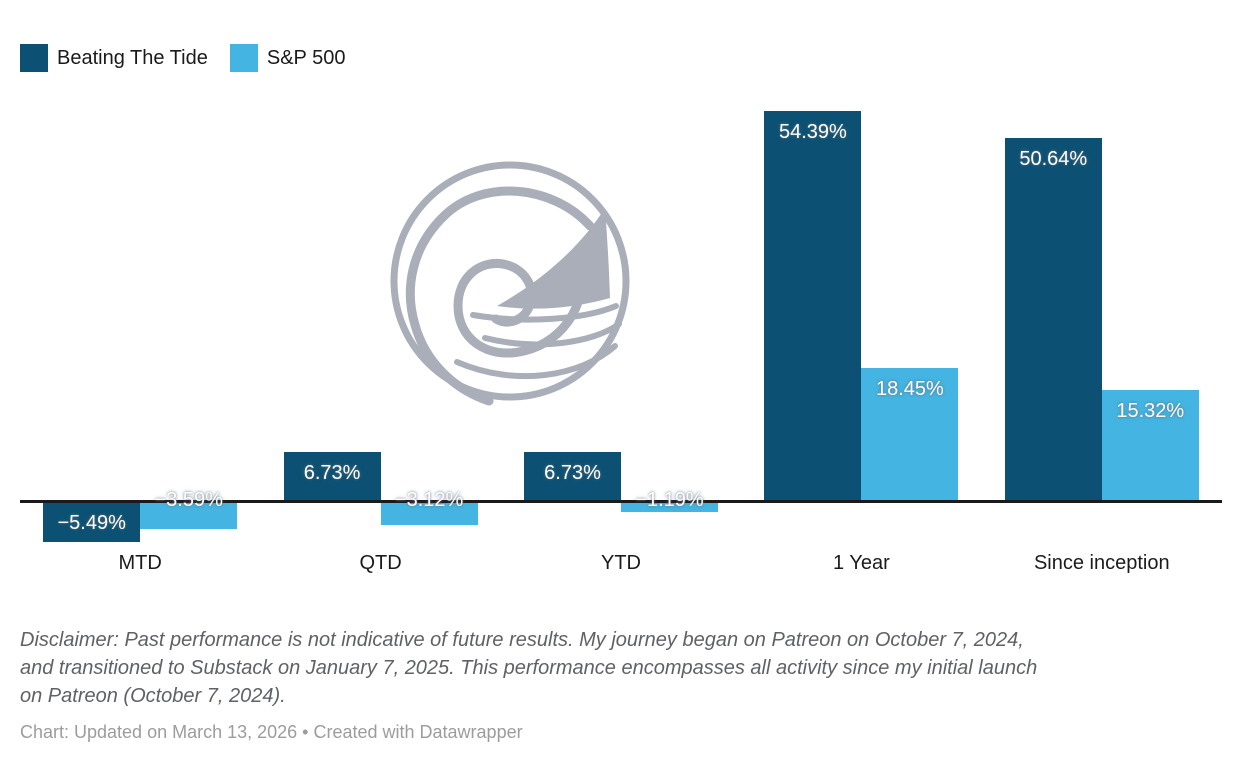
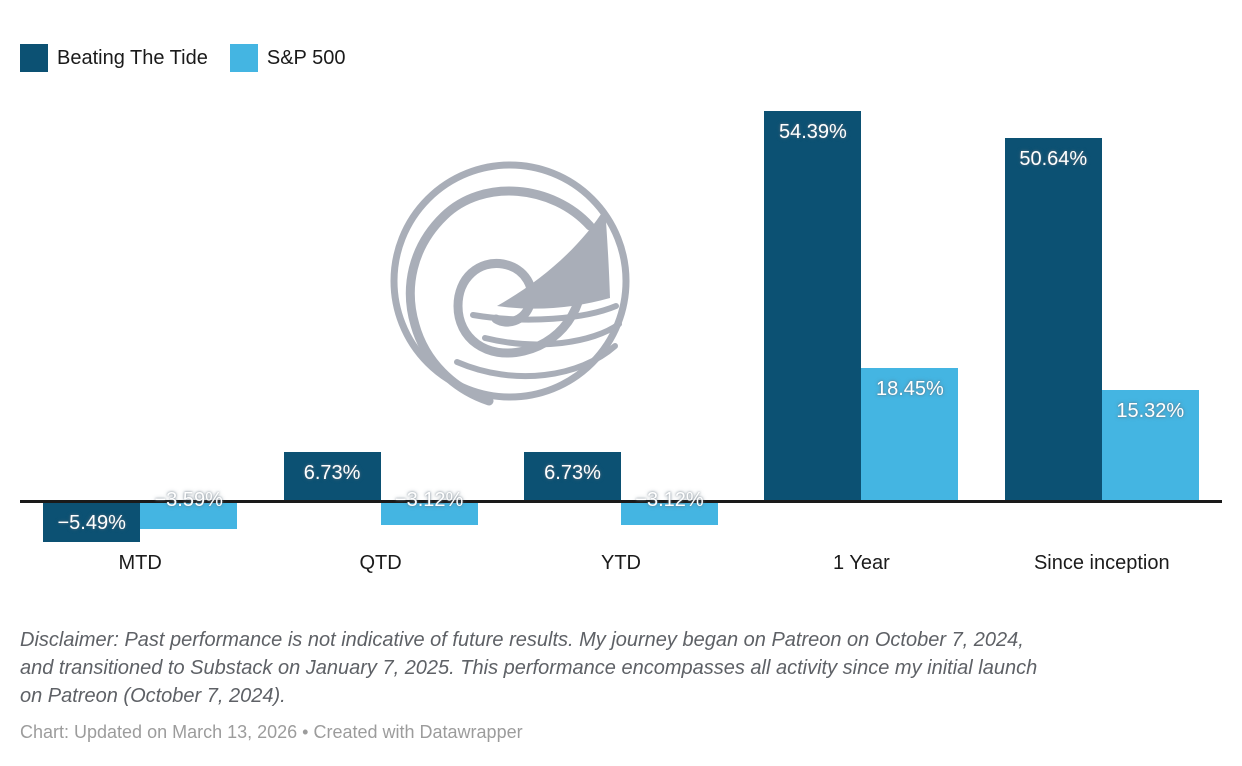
S&P 500/YTD: −1.19% -> −3.12%
